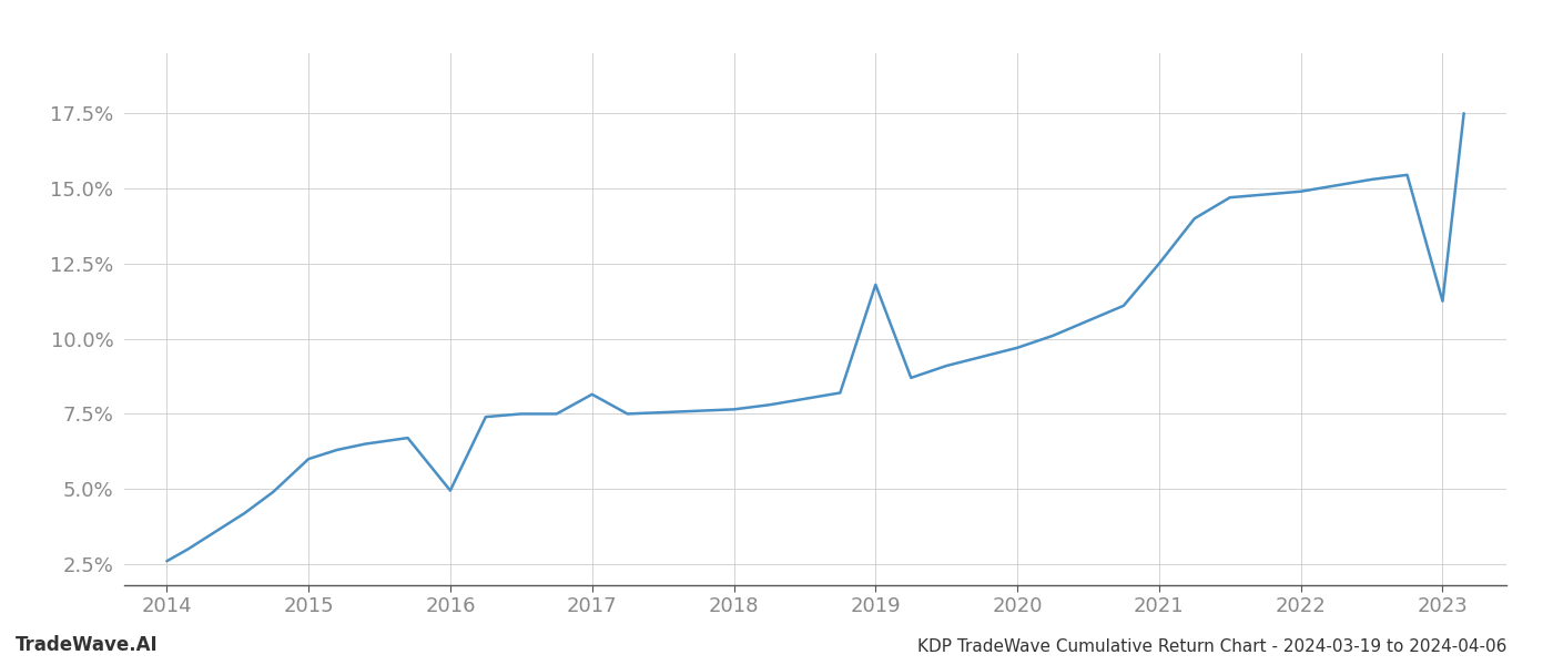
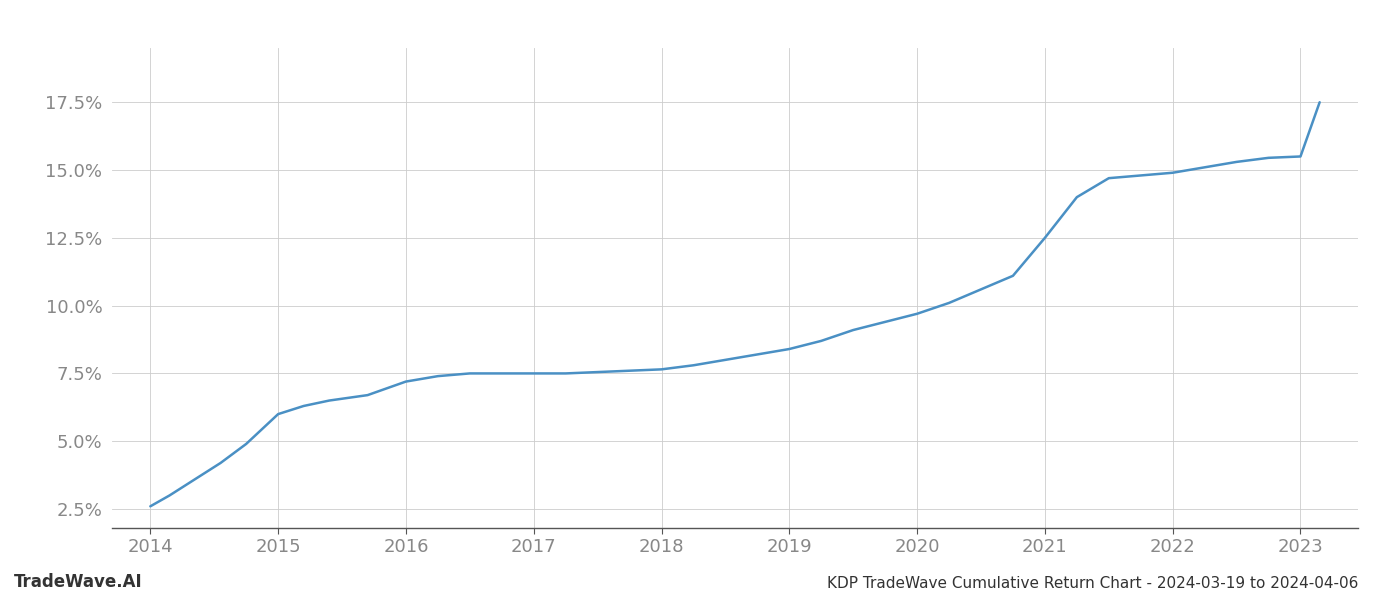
2016: 4.95% -> 7.20%
2017: 8.15% -> 7.50%
2019: 11.80% -> 8.40%
2023: 11.25% -> 15.50%
